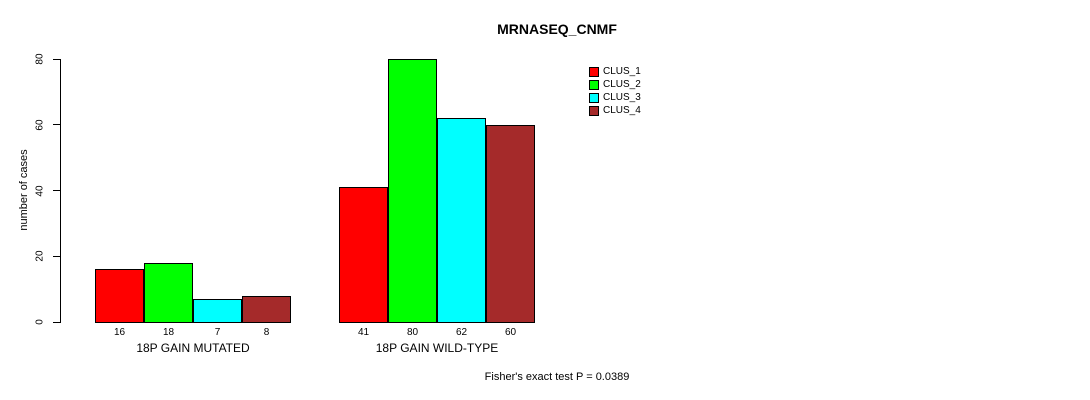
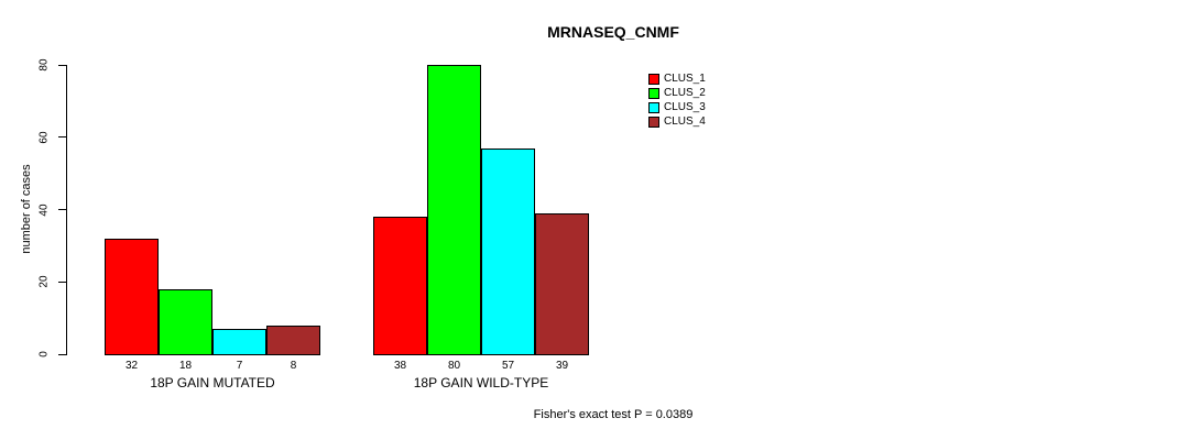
CLUS_1/18P GAIN MUTATED: 16 -> 32
CLUS_1/18P GAIN WILD-TYPE: 41 -> 38
CLUS_3/18P GAIN WILD-TYPE: 62 -> 57
CLUS_4/18P GAIN WILD-TYPE: 60 -> 39
